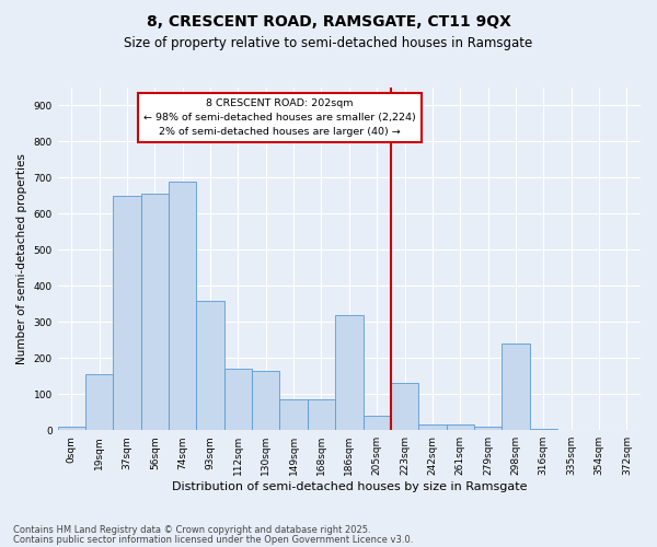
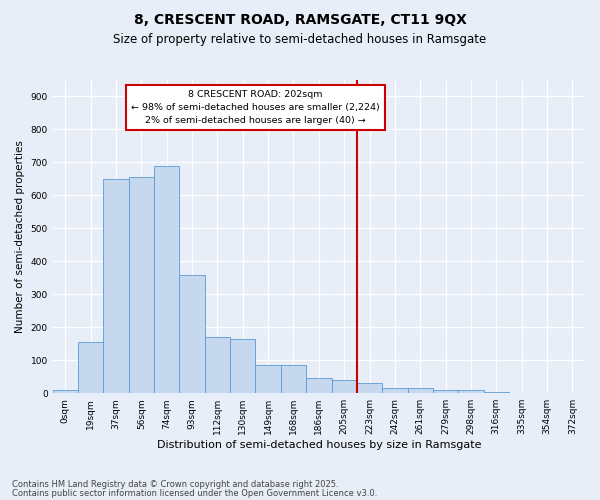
186sqm: 320 -> 45
223sqm: 130 -> 30
298sqm: 240 -> 10
